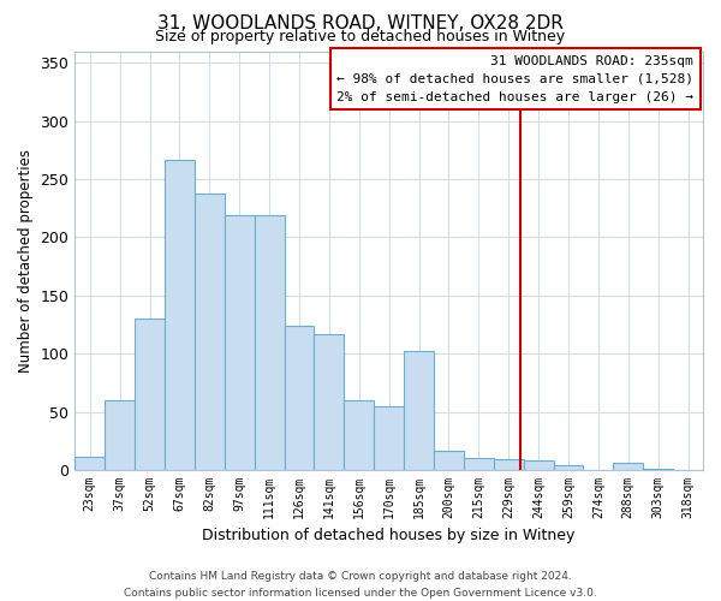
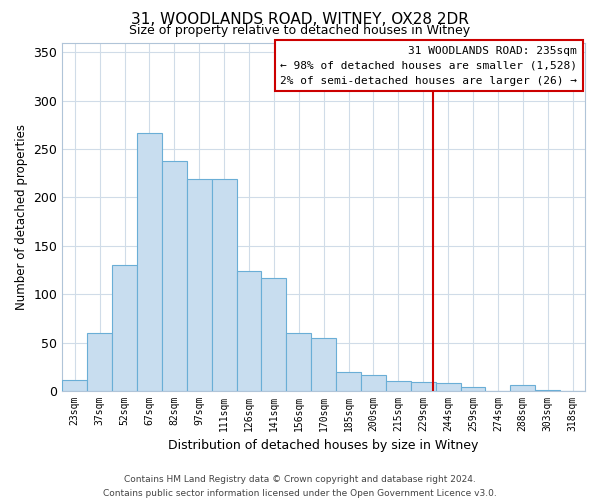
185sqm: 102 -> 20
